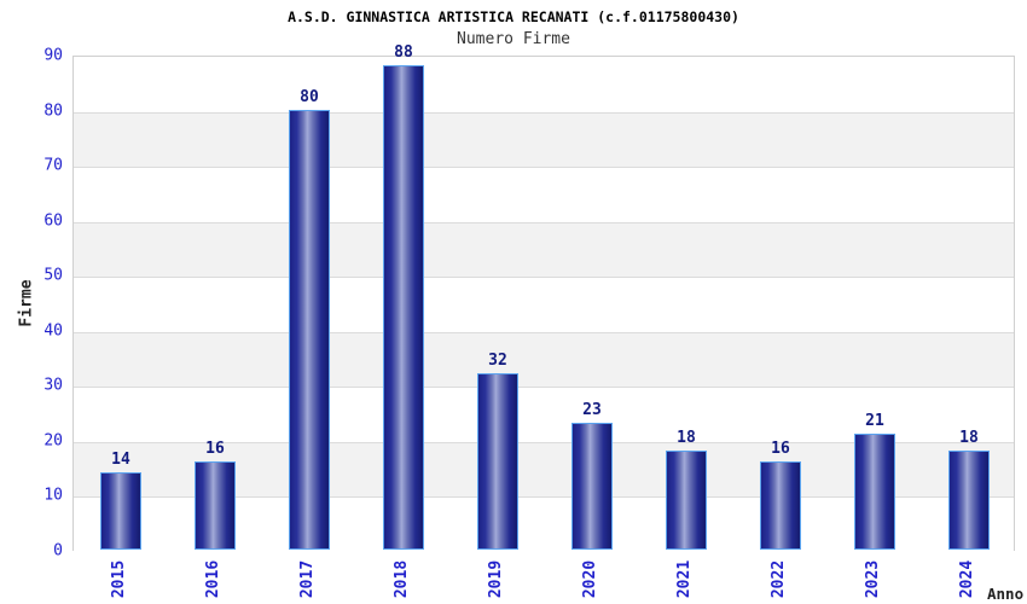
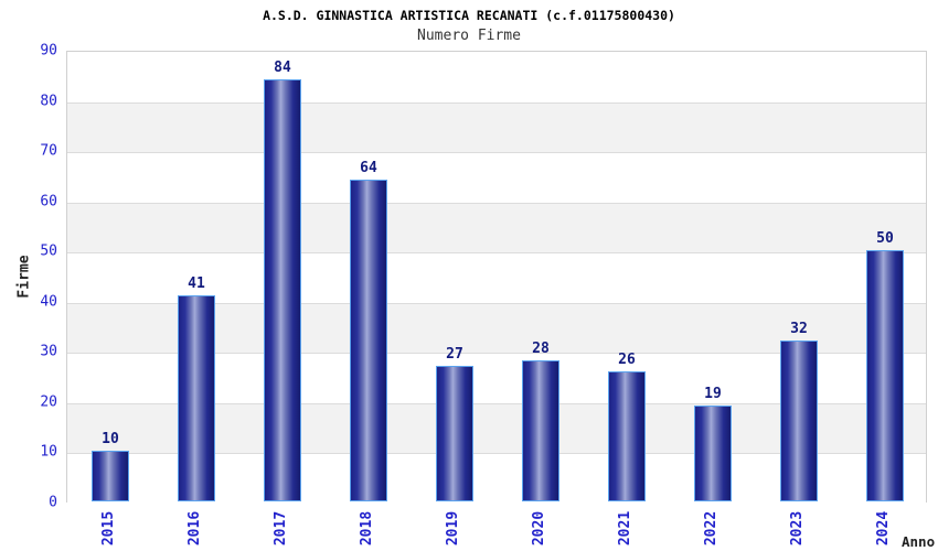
2015: 14 -> 10
2016: 16 -> 41
2017: 80 -> 84
2018: 88 -> 64
2019: 32 -> 27
2020: 23 -> 28
2021: 18 -> 26
2022: 16 -> 19
2023: 21 -> 32
2024: 18 -> 50
